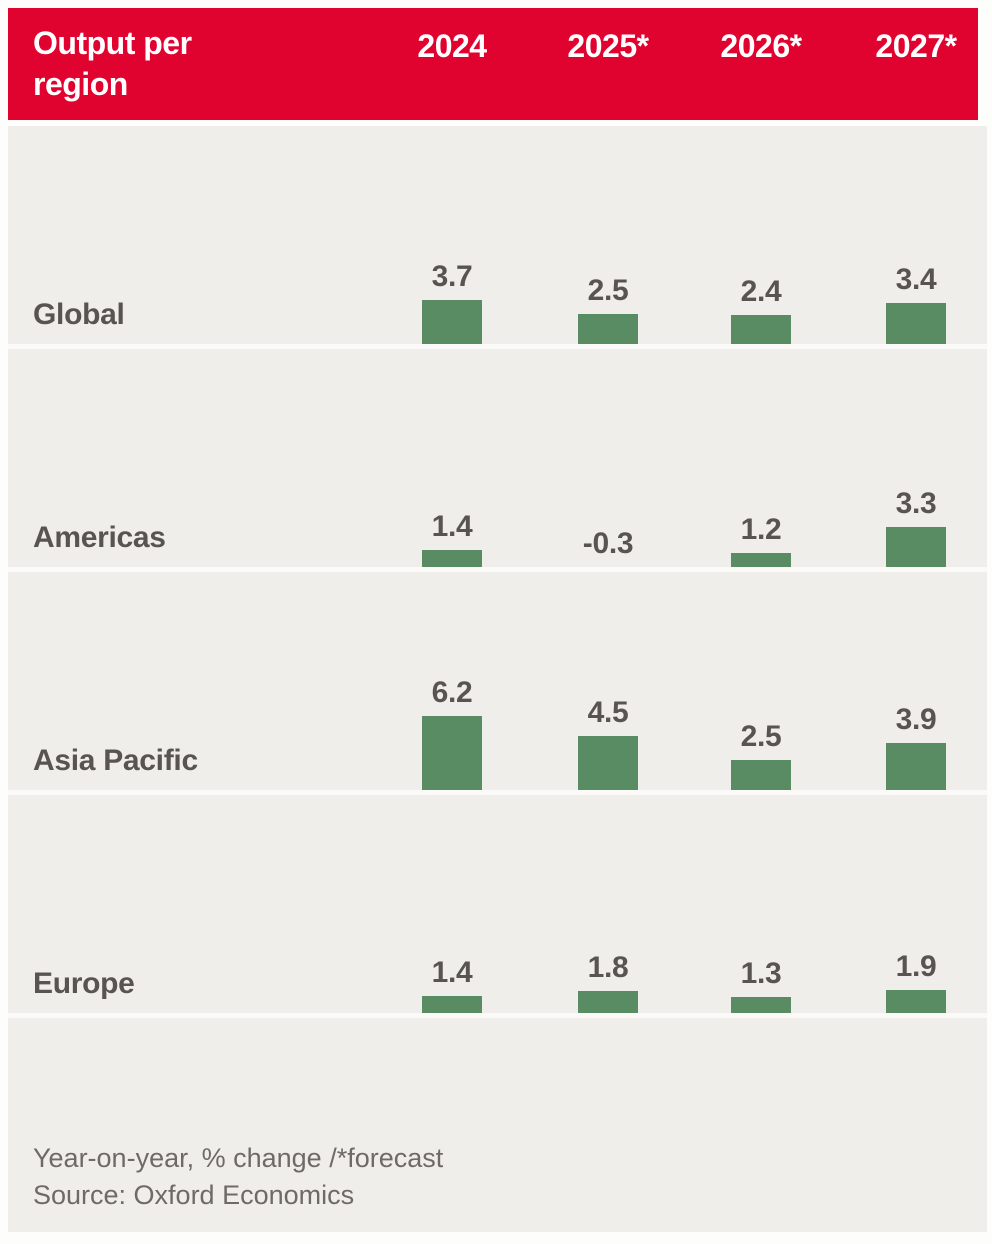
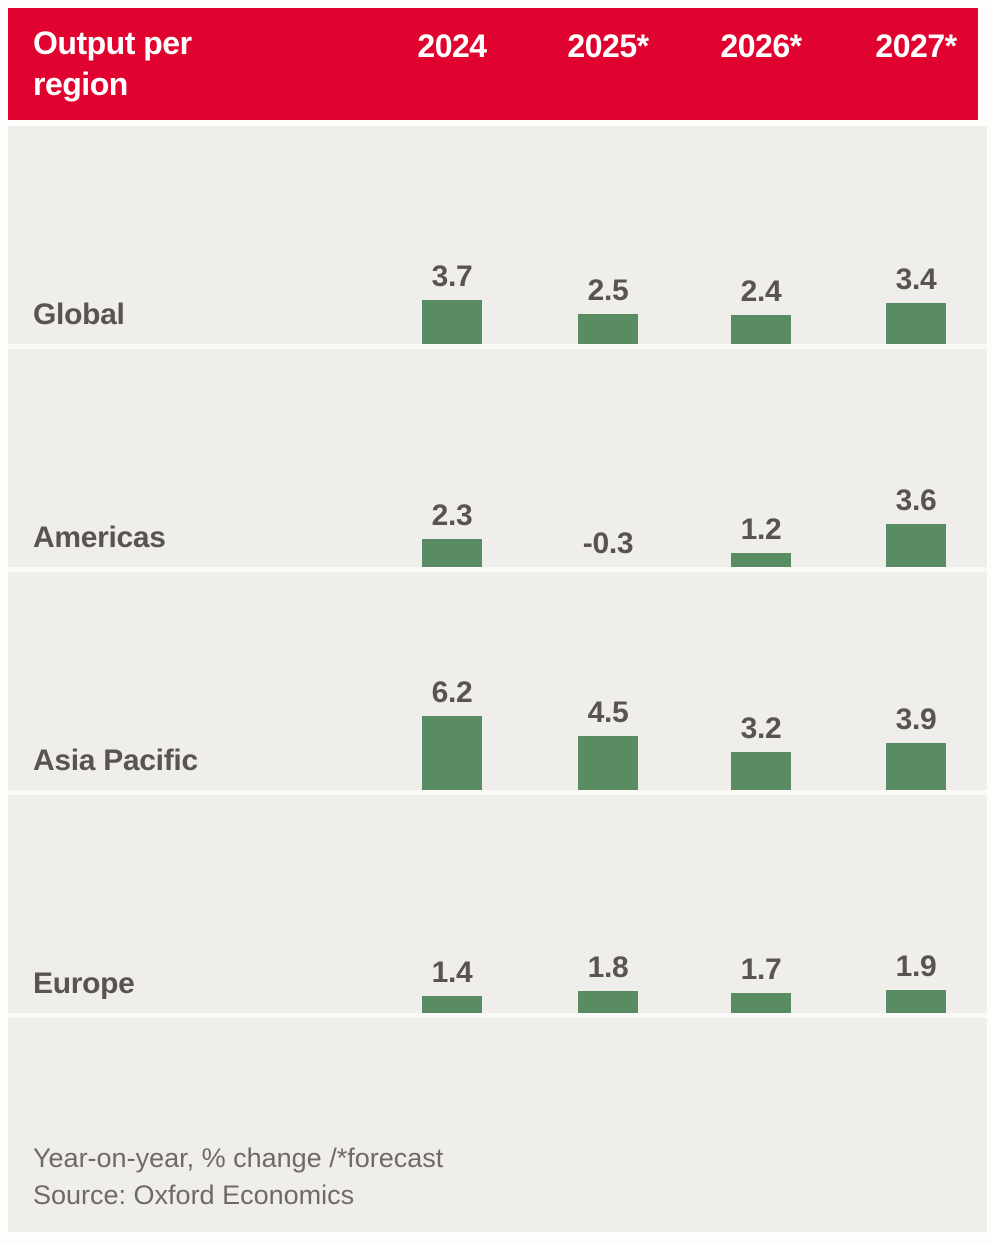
Americas/2024: 1.4 -> 2.3
Asia Pacific/2026*: 2.5 -> 3.2
Europe/2026*: 1.3 -> 1.7
Americas/2027*: 3.3 -> 3.6
